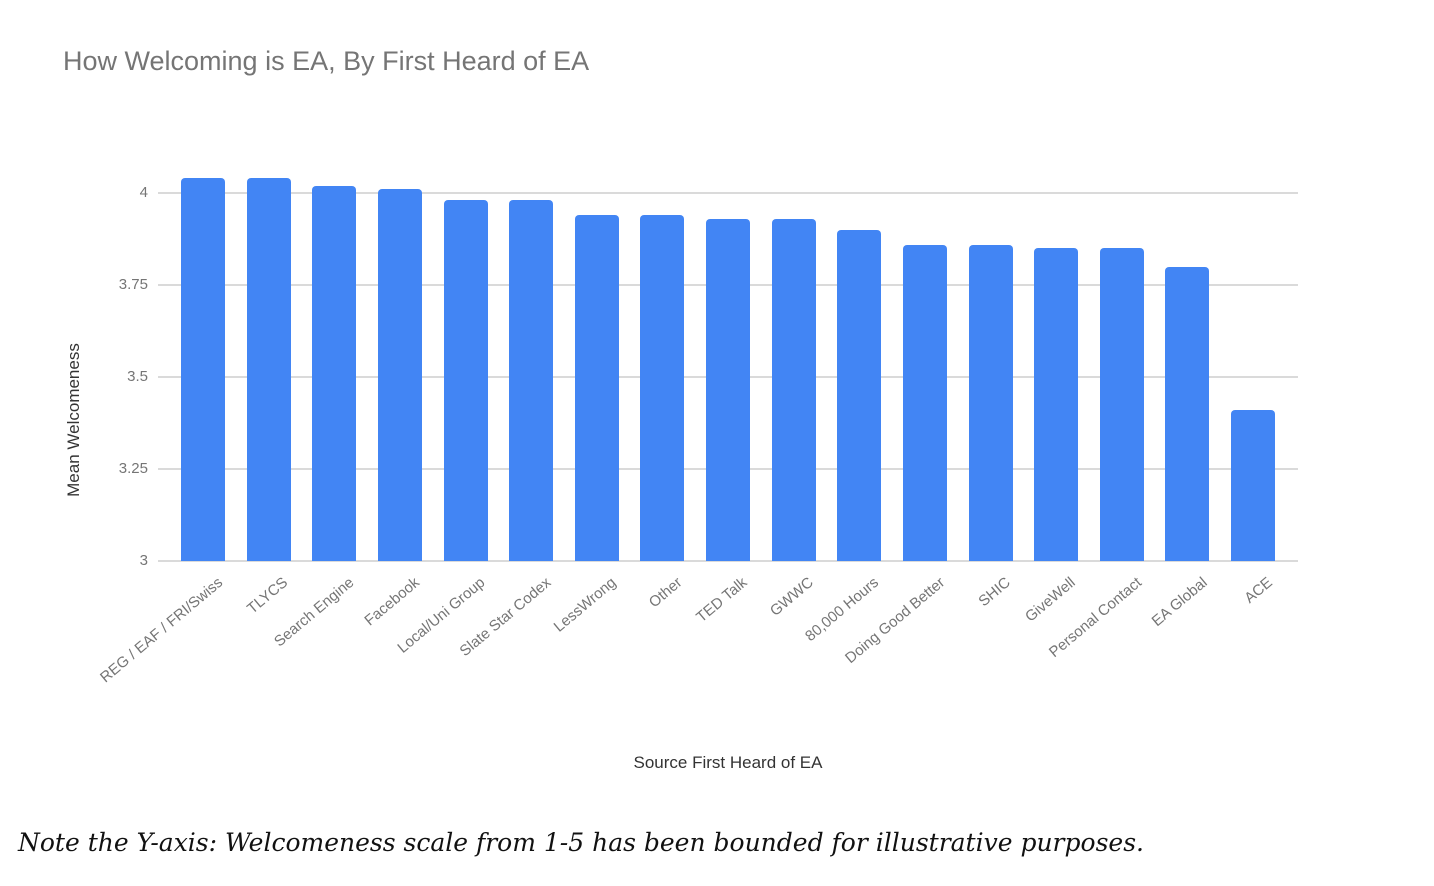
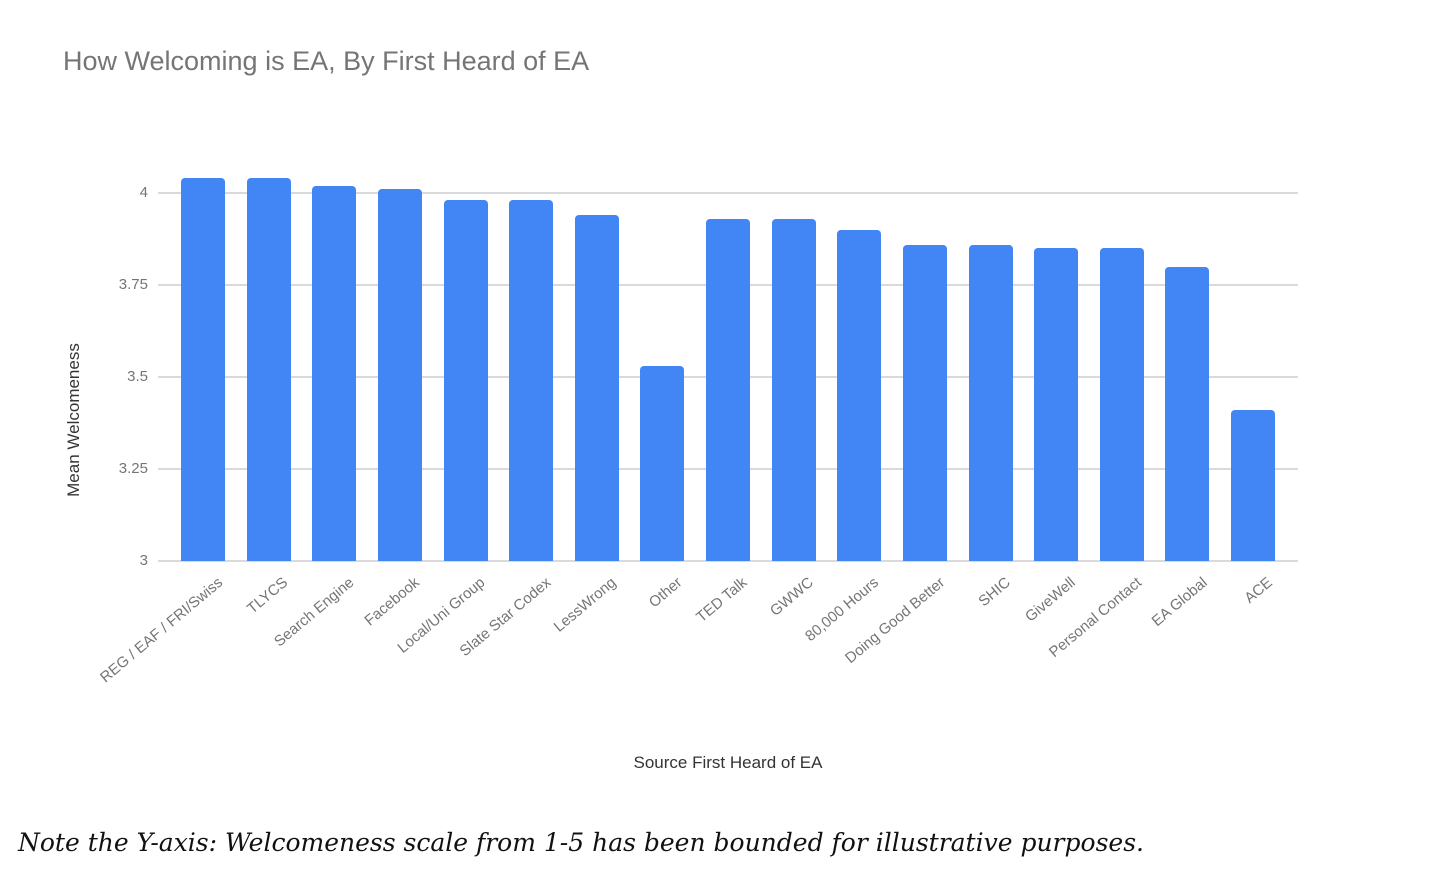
Other: 3.94 -> 3.53
